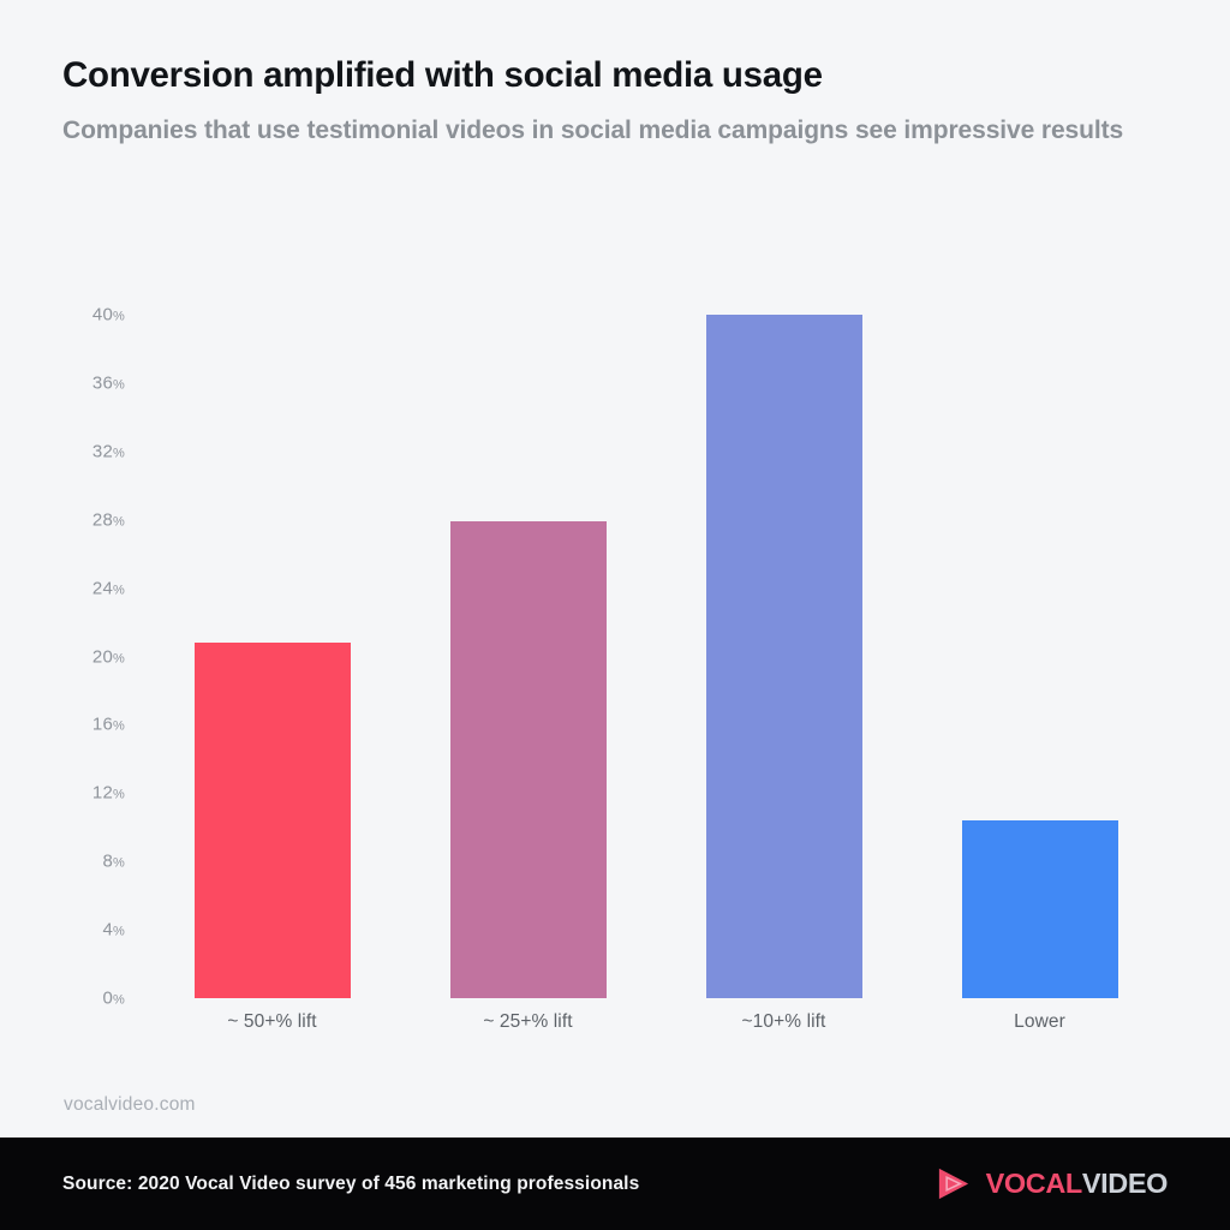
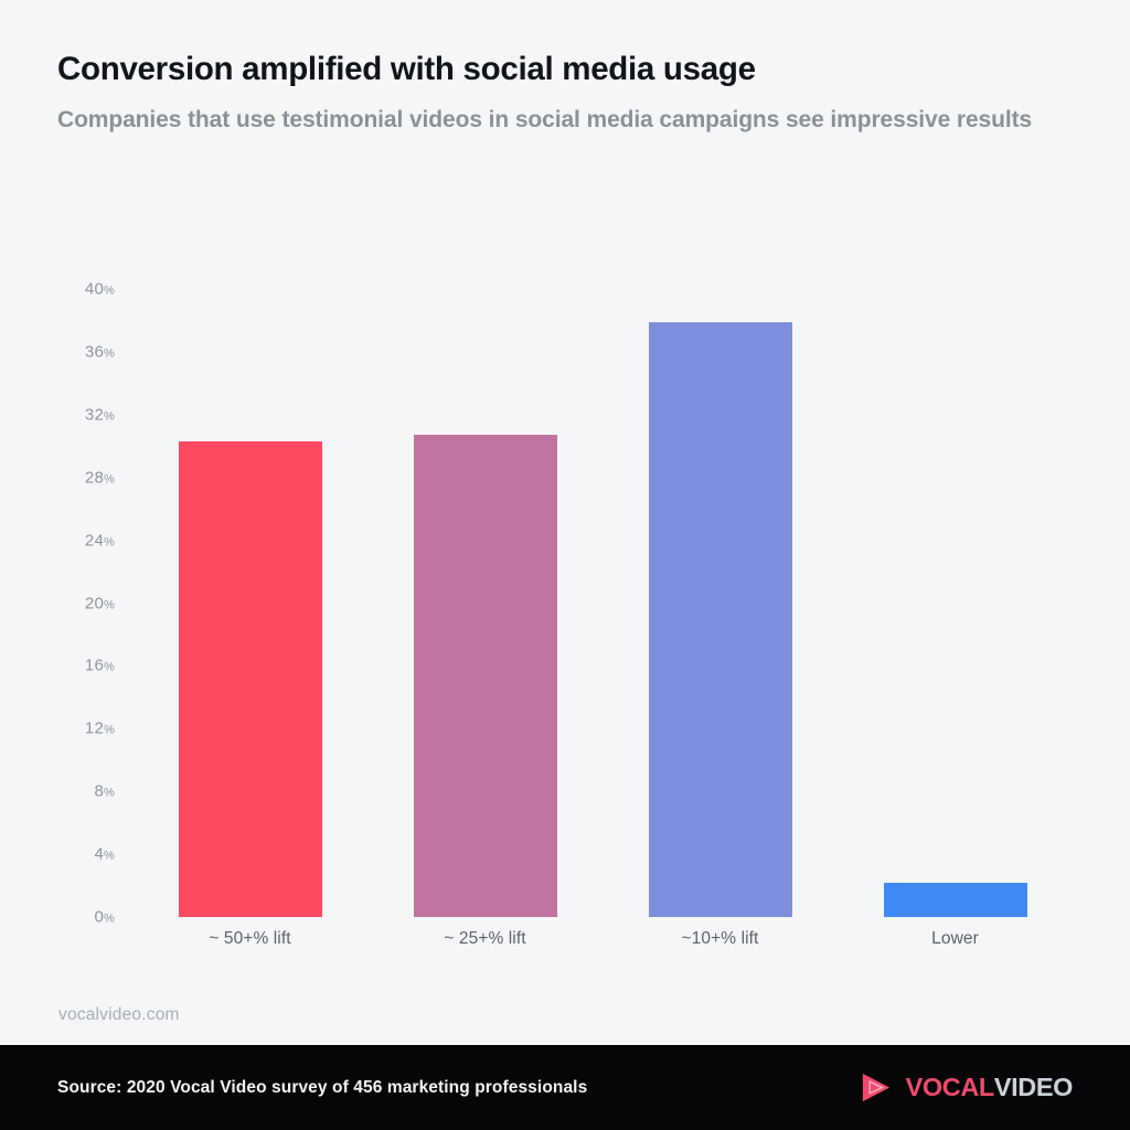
~ 50+% lift: 20.8 -> 30.3
~ 25+% lift: 27.9 -> 30.7
~10+% lift: 40.0 -> 37.9
Lower: 10.4 -> 2.2
